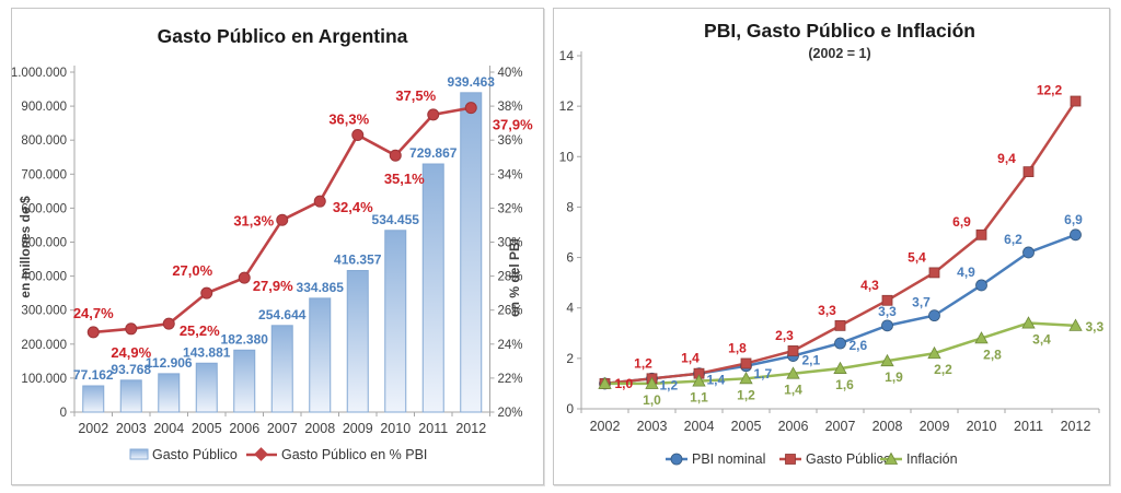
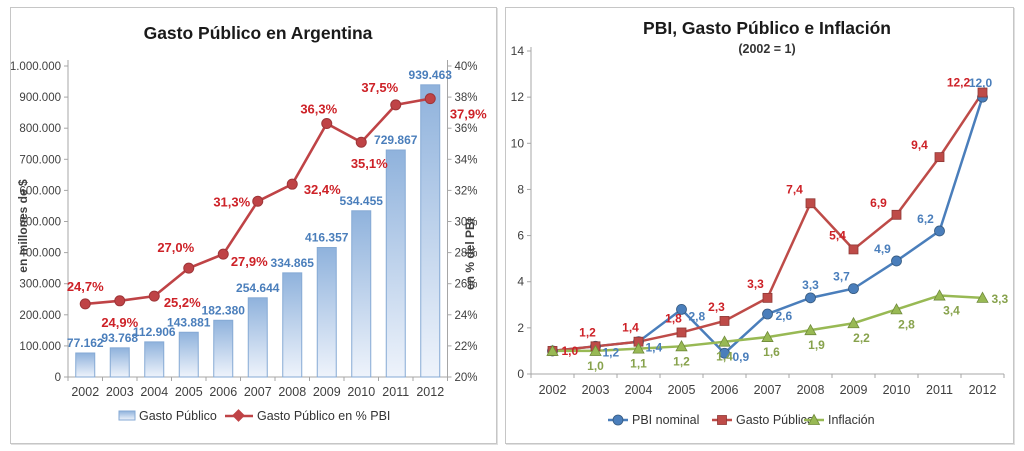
PBI, Gasto Público e Inflación/PBI nominal/2005: 1,7 -> 2,8
PBI, Gasto Público e Inflación/PBI nominal/2006: 2,1 -> 0,9
PBI, Gasto Público e Inflación/Gasto Público/2008: 4,3 -> 7,4
PBI, Gasto Público e Inflación/PBI nominal/2012: 6,9 -> 12,0
